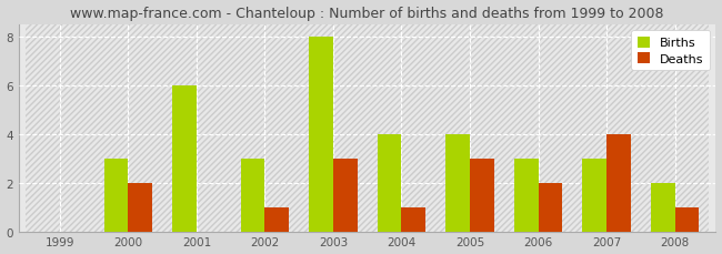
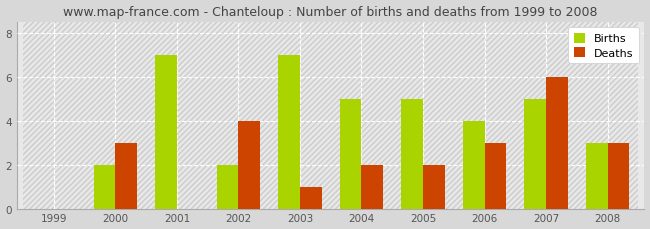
Births/2000: 3 -> 2
Deaths/2000: 2 -> 3
Births/2001: 6 -> 7
Births/2002: 3 -> 2
Deaths/2002: 1 -> 4
Births/2003: 8 -> 7
Deaths/2003: 3 -> 1
Births/2004: 4 -> 5
Deaths/2004: 1 -> 2
Births/2005: 4 -> 5
Deaths/2005: 3 -> 2
Births/2006: 3 -> 4
Deaths/2006: 2 -> 3
Births/2007: 3 -> 5
Deaths/2007: 4 -> 6
Births/2008: 2 -> 3
Deaths/2008: 1 -> 3
